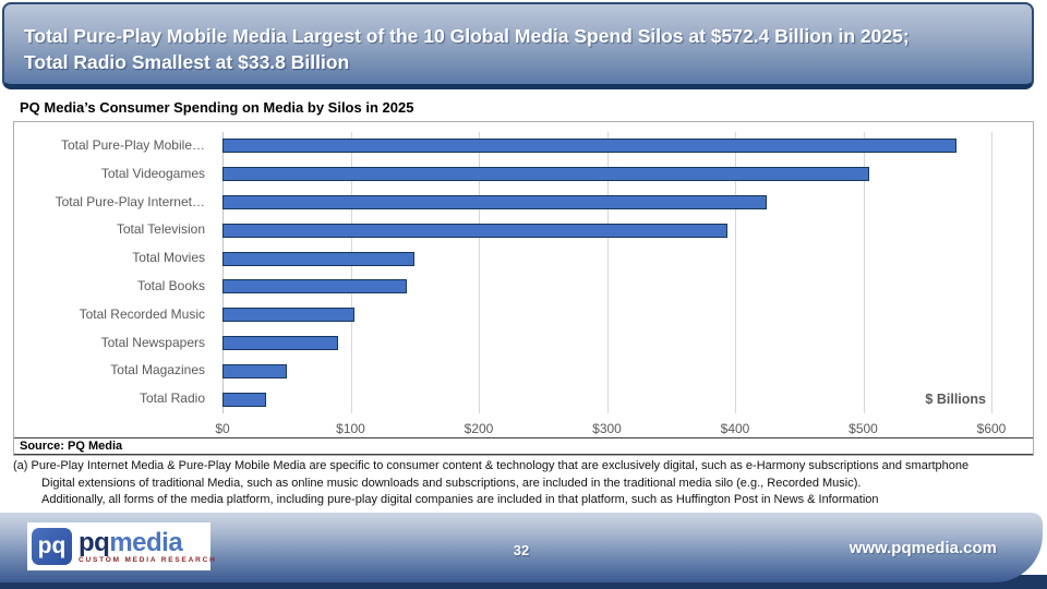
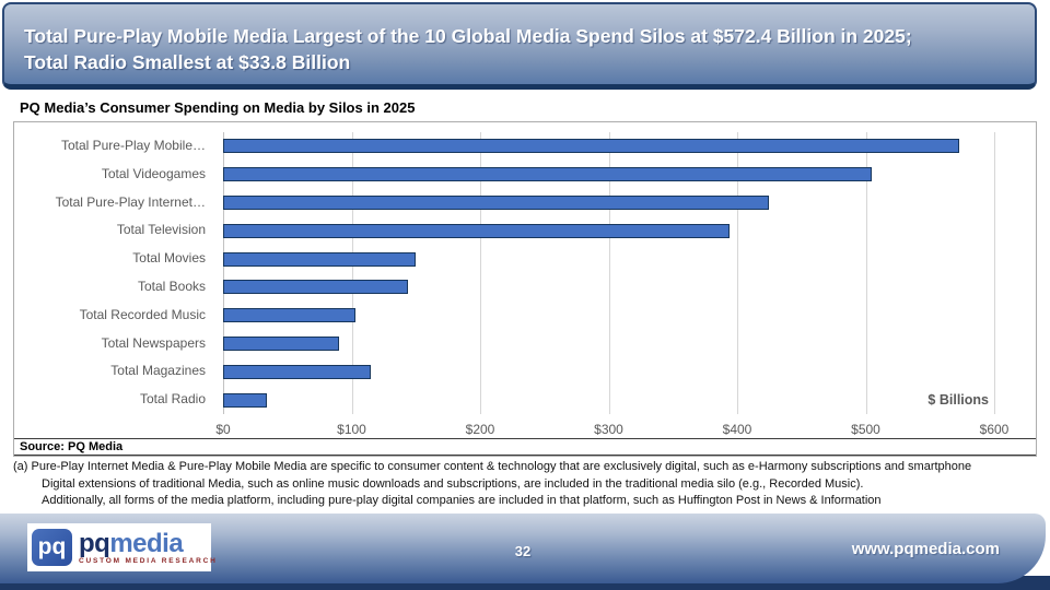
Total Magazines: $50 -> $115
